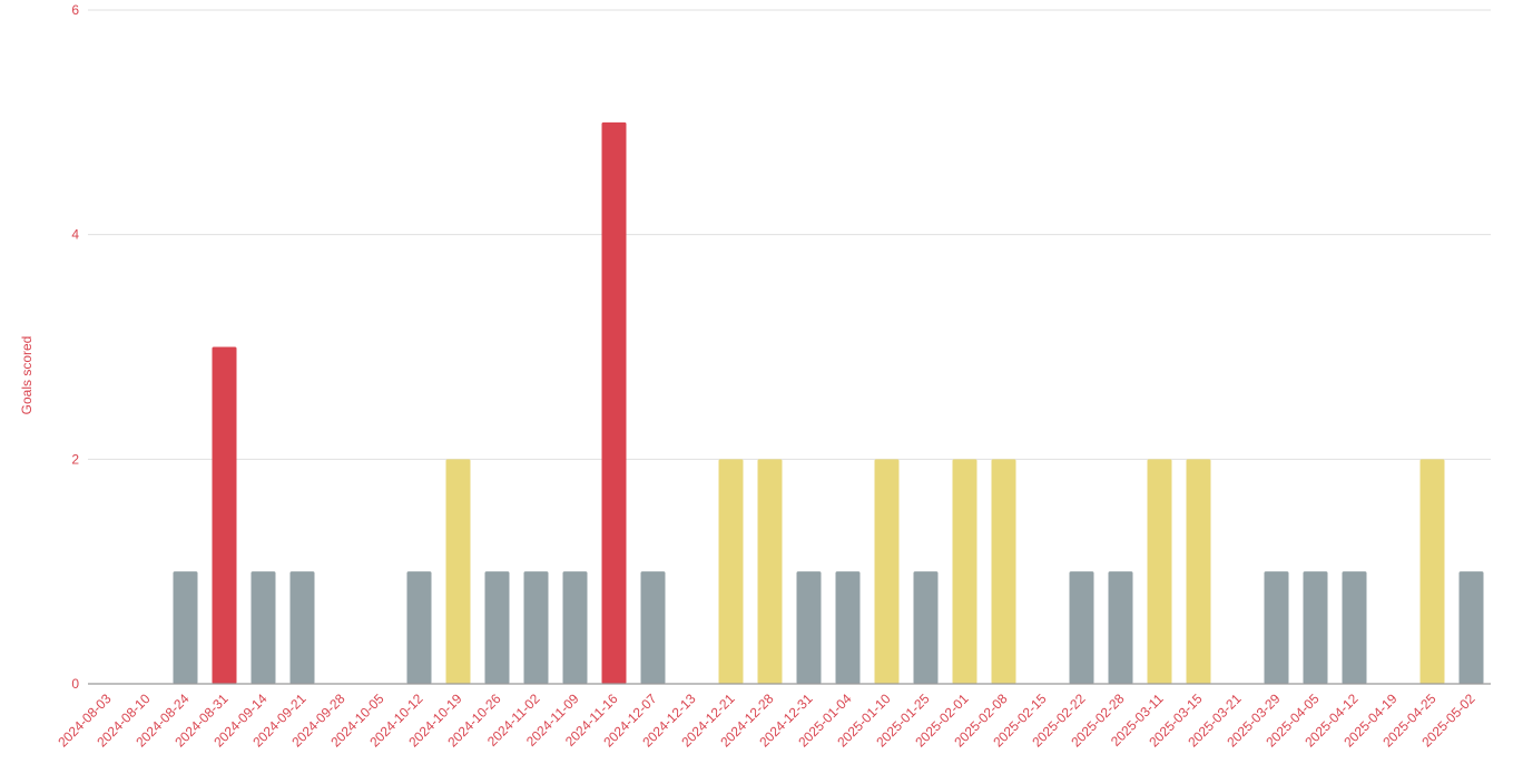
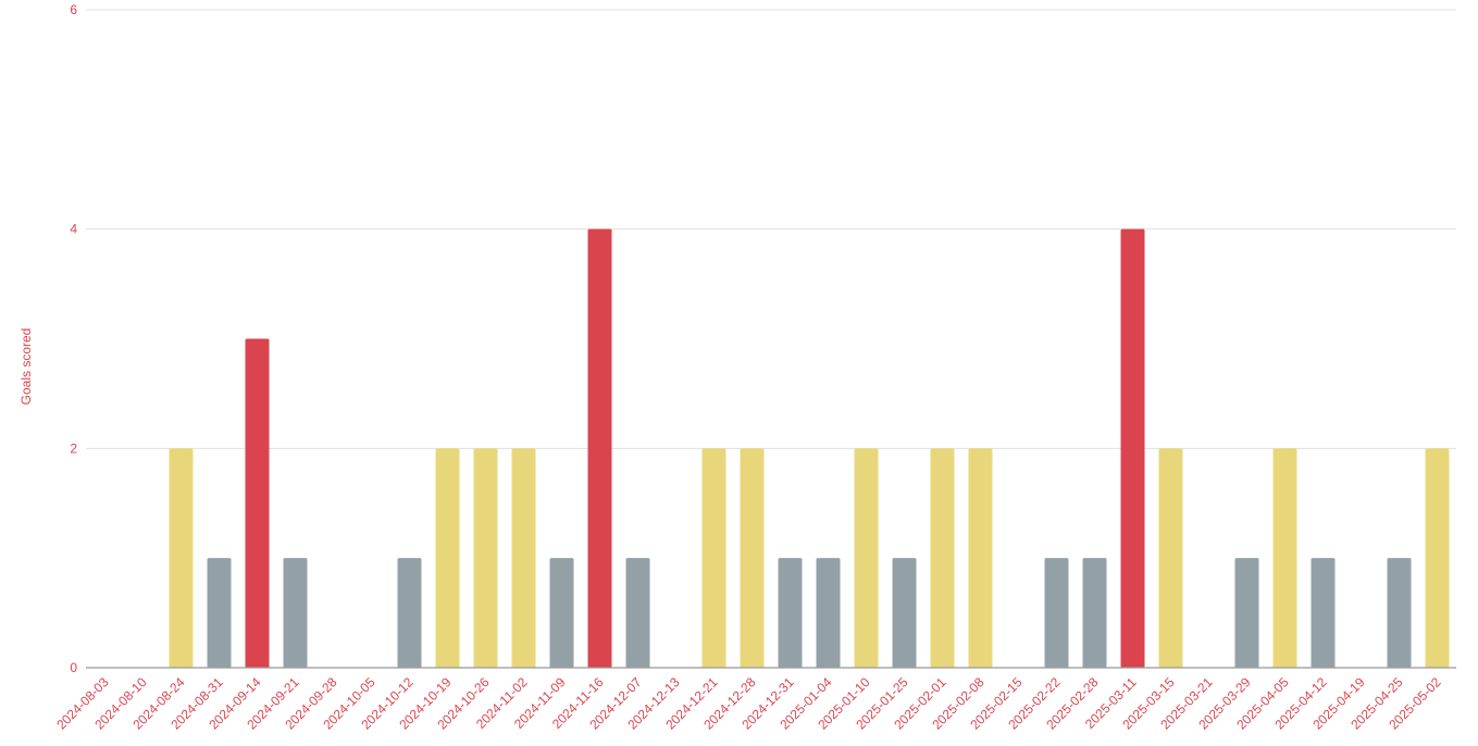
2024-08-24: 1 -> 2
2024-08-31: 3 -> 1
2024-09-14: 1 -> 3
2024-10-26: 1 -> 2
2024-11-02: 1 -> 2
2024-11-16: 5 -> 4
2025-03-11: 2 -> 4
2025-04-05: 1 -> 2
2025-04-25: 2 -> 1
2025-05-02: 1 -> 2
